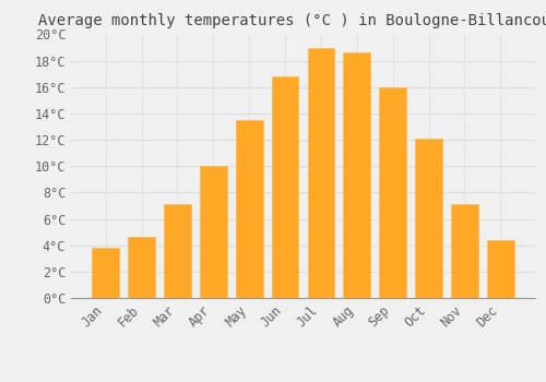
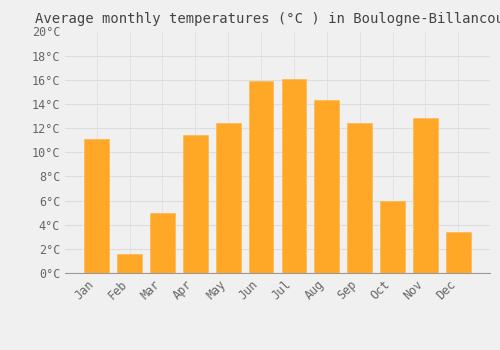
Jan: 3.8°C -> 11.1°C
Feb: 4.6°C -> 1.6°C
Mar: 7.1°C -> 5.0°C
Apr: 10.0°C -> 11.4°C
May: 13.5°C -> 12.4°C
Jun: 16.8°C -> 15.9°C
Jul: 19.0°C -> 16.1°C
Aug: 18.6°C -> 14.3°C
Sep: 16.0°C -> 12.4°C
Oct: 12.1°C -> 6.0°C
Nov: 7.1°C -> 12.8°C
Dec: 4.4°C -> 3.4°C
